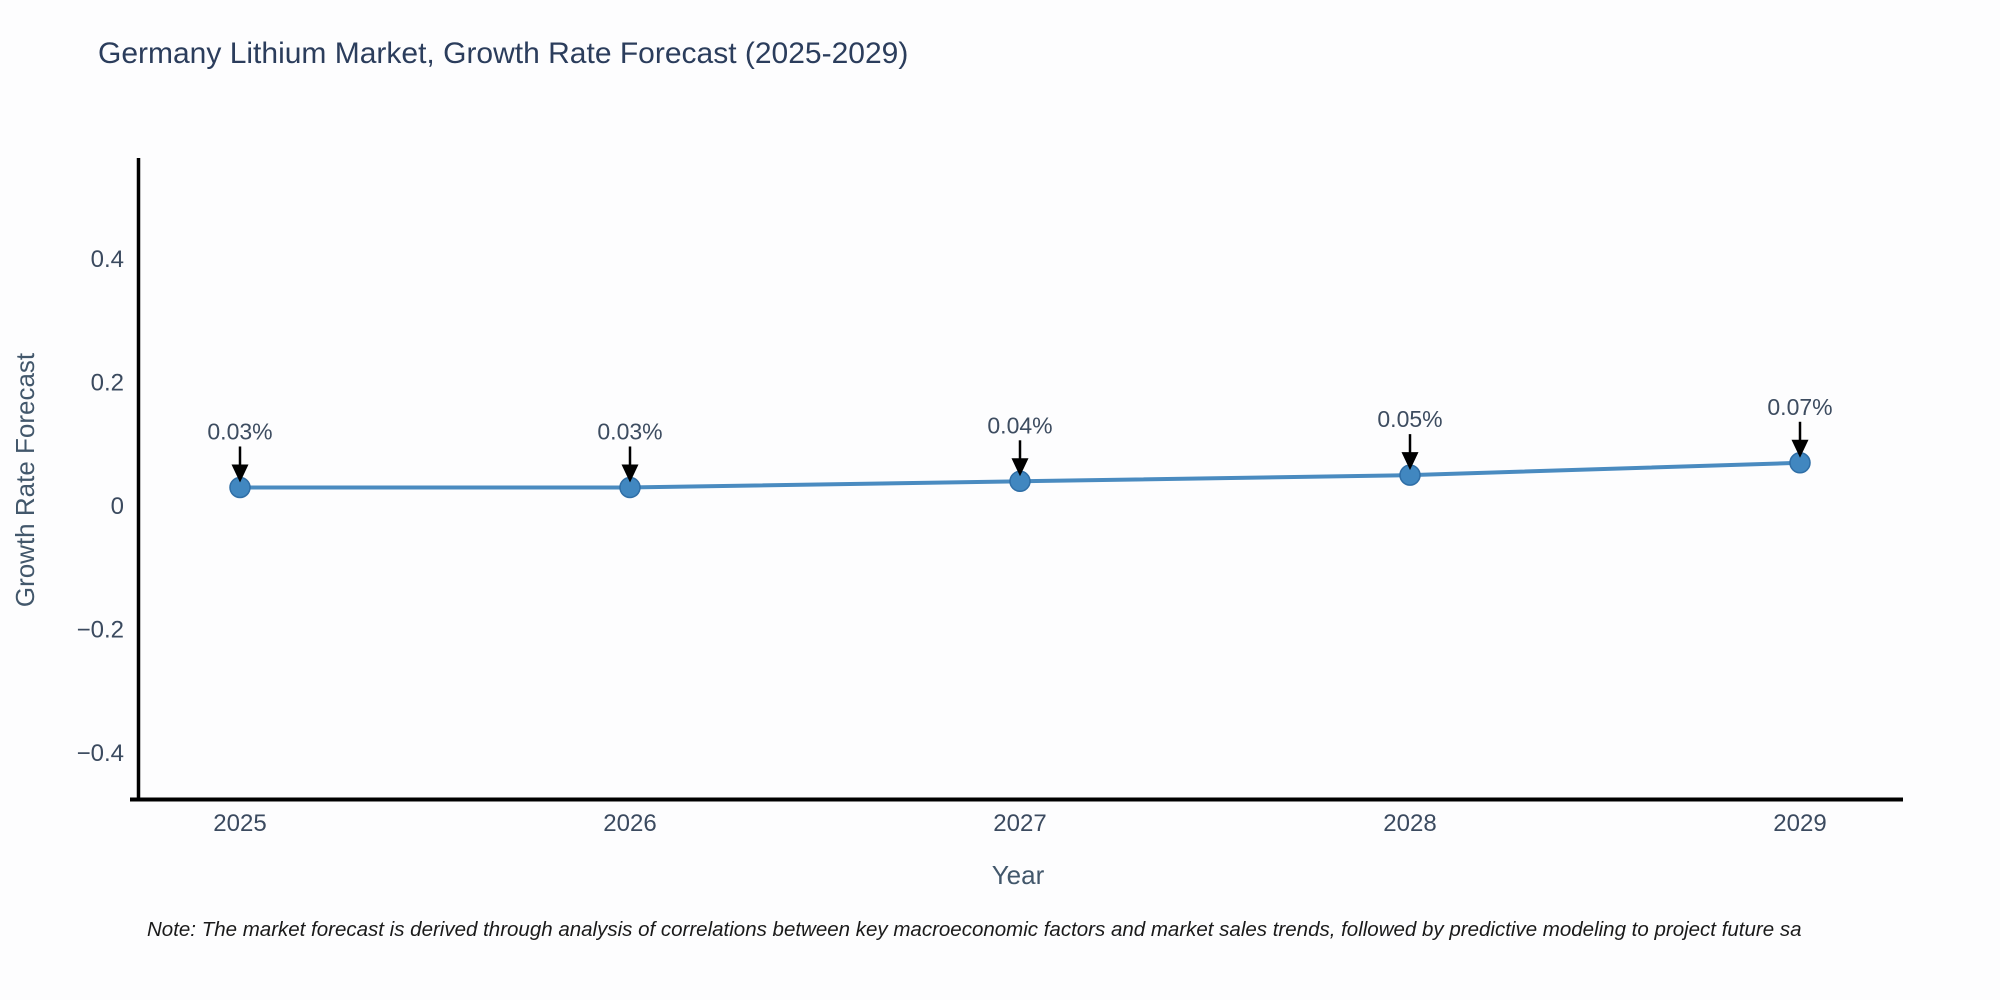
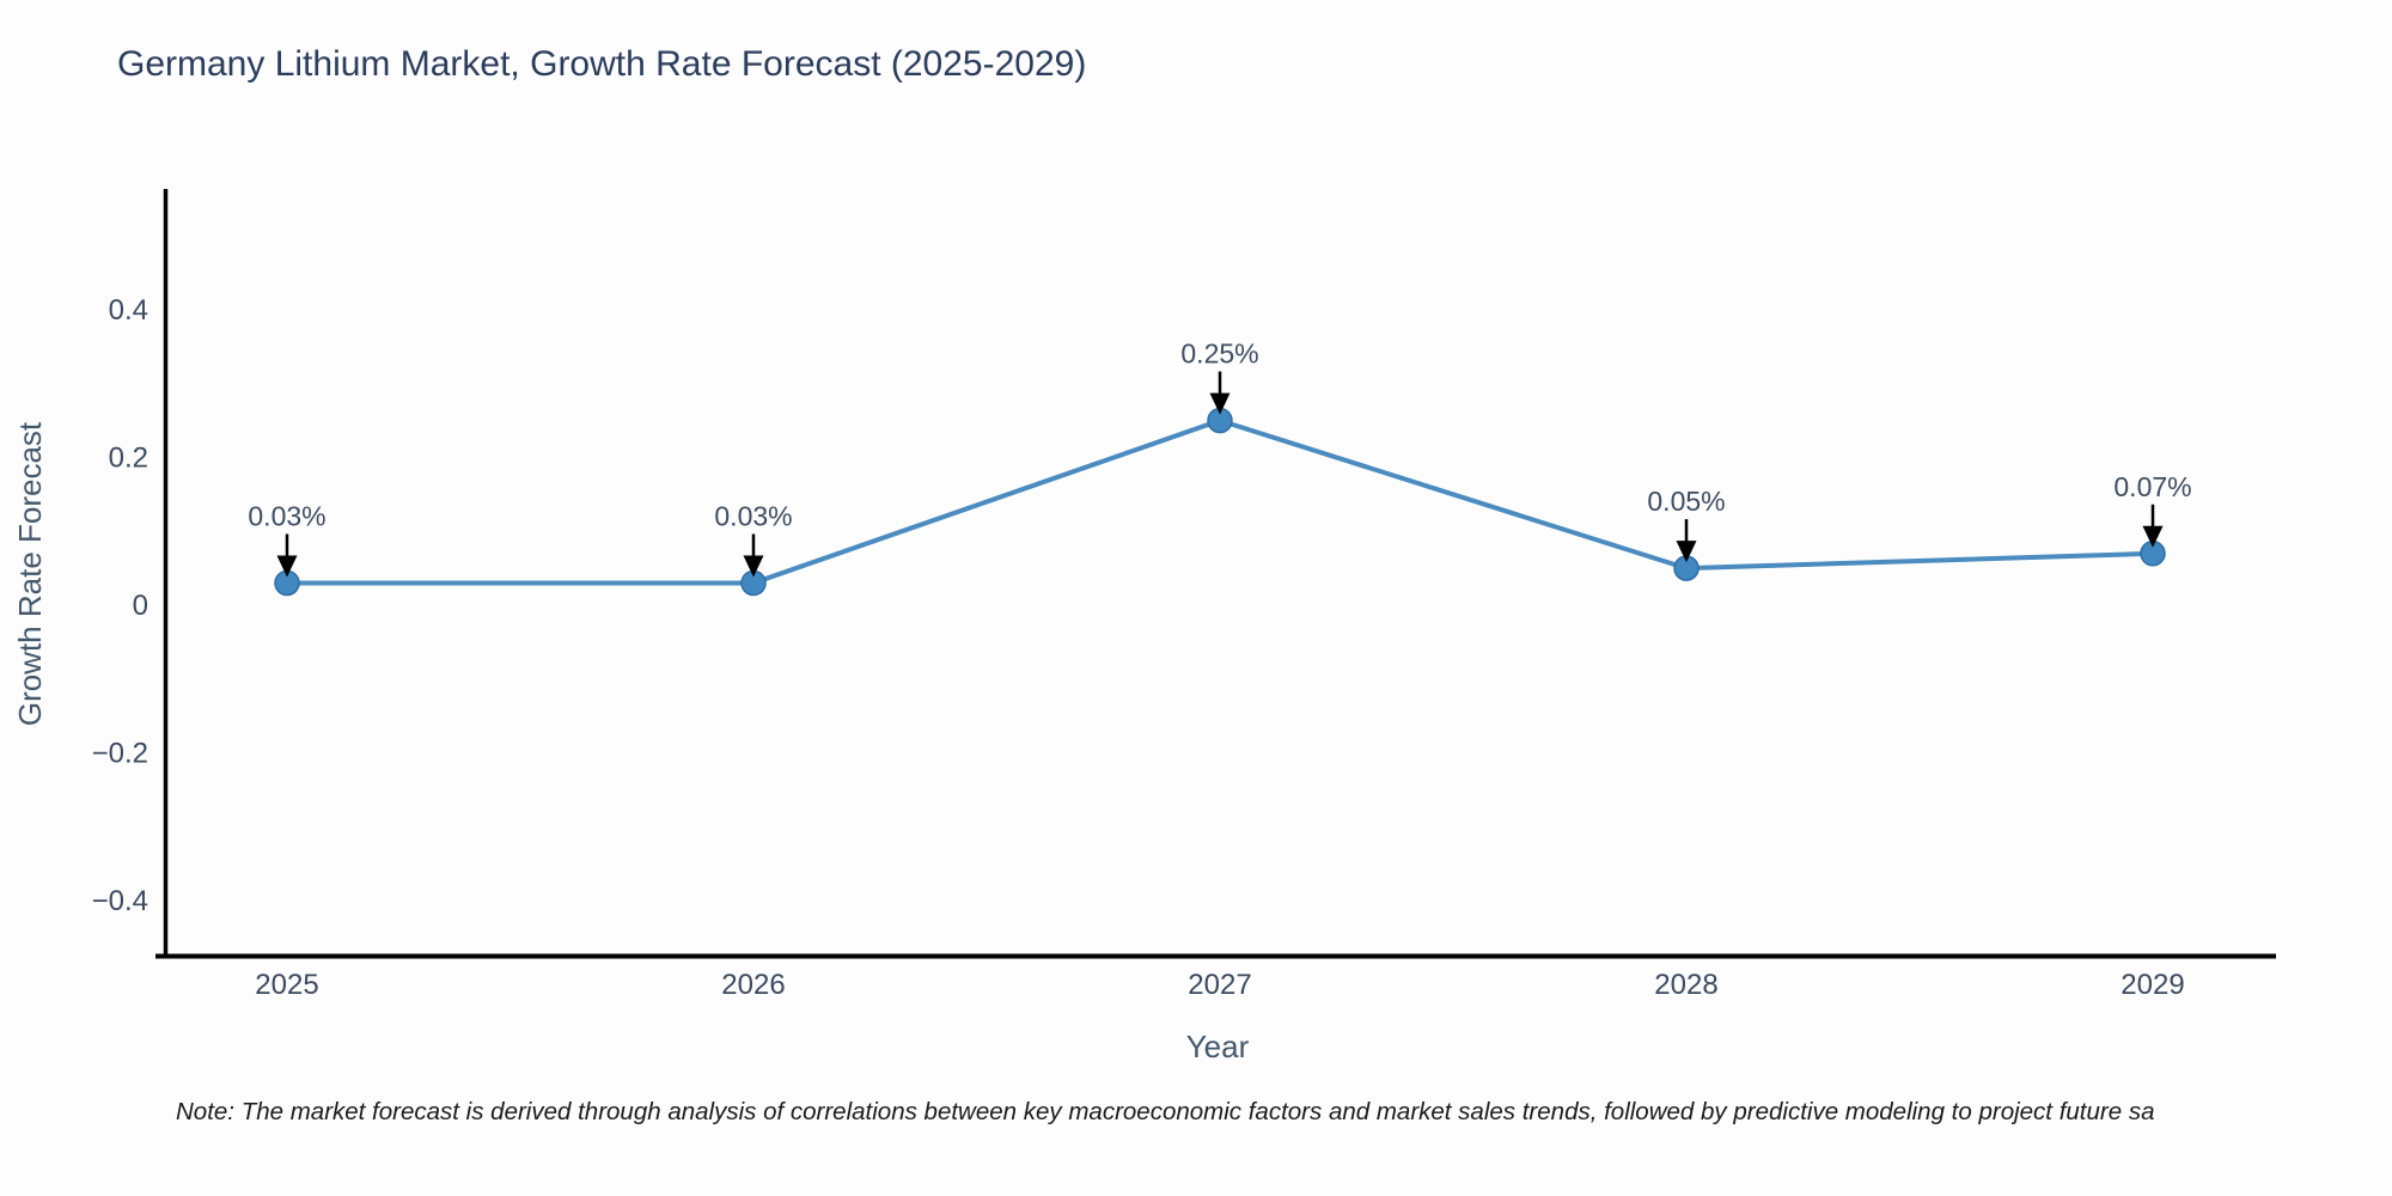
2027: 0.04% -> 0.25%
